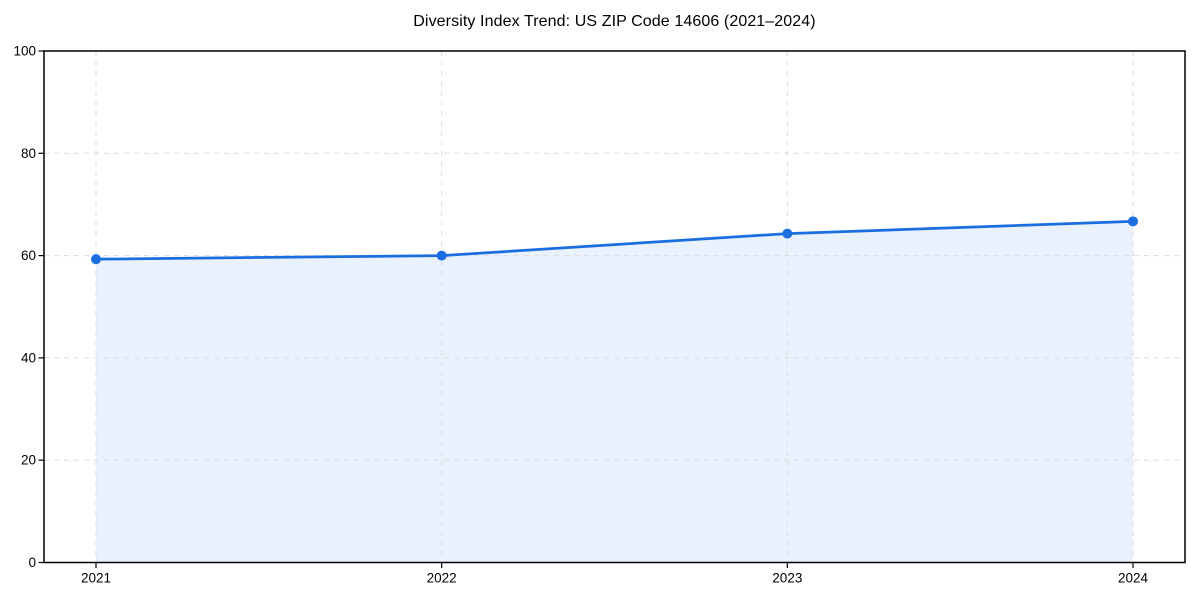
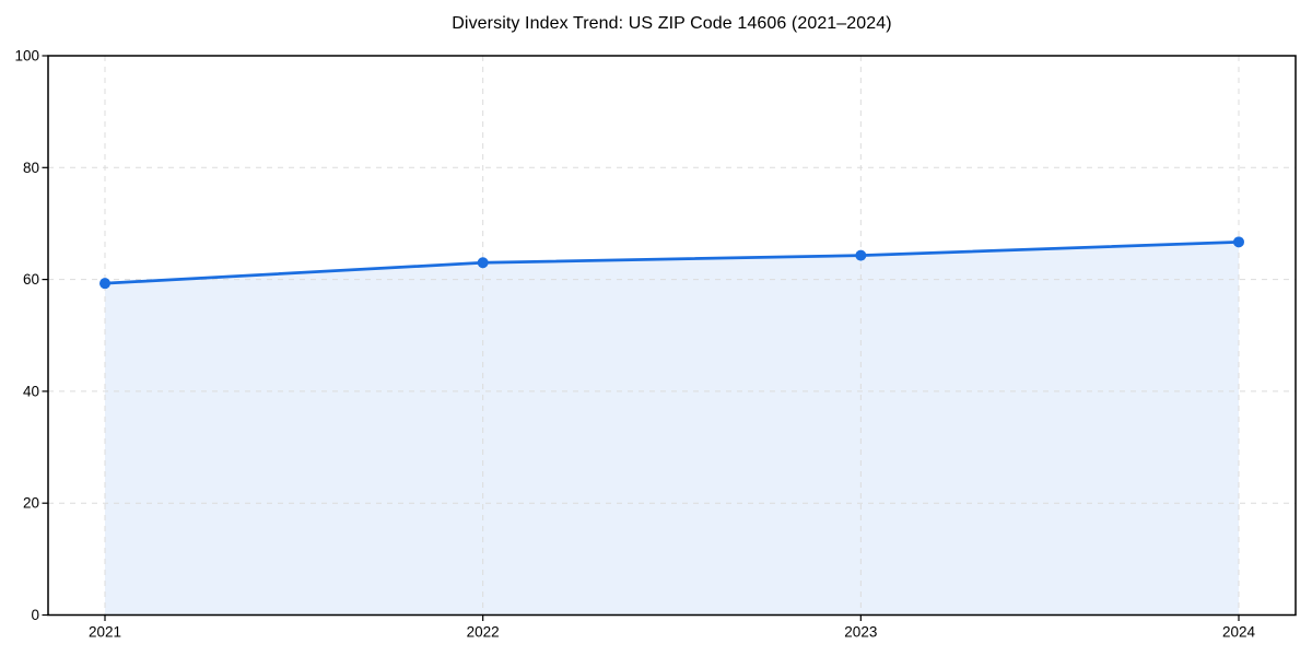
2022: 60 -> 63
